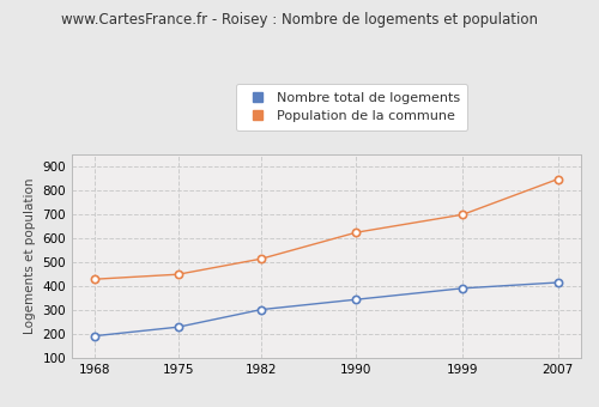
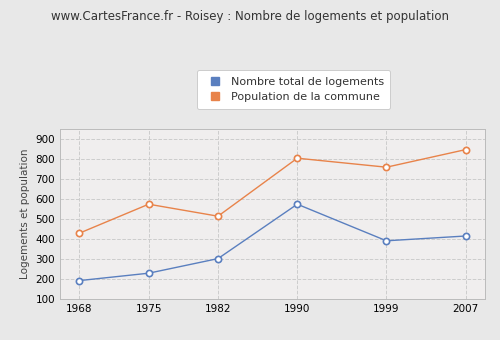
Population de la commune/1975: 450 -> 575
Nombre total de logements/1990: 345 -> 575
Population de la commune/1990: 625 -> 805
Population de la commune/1999: 700 -> 760
